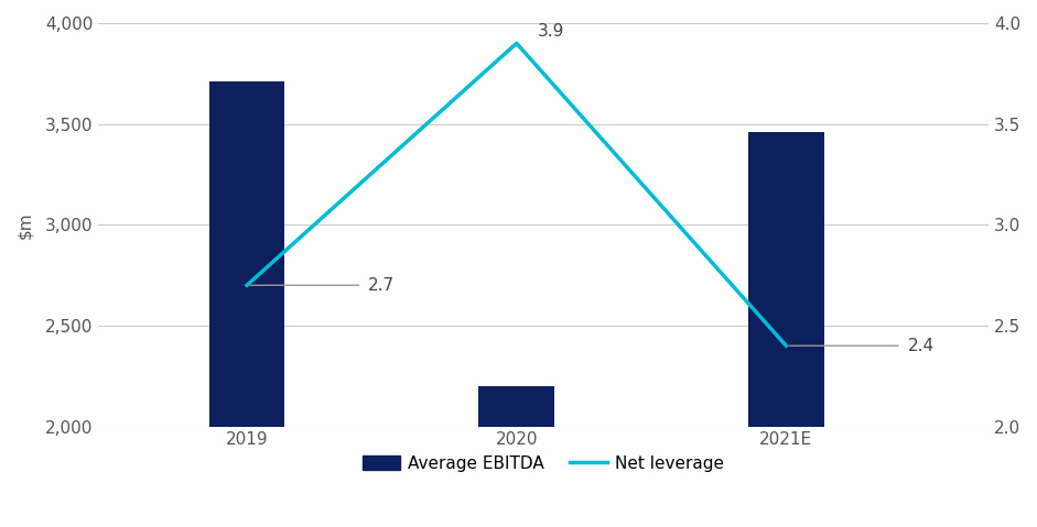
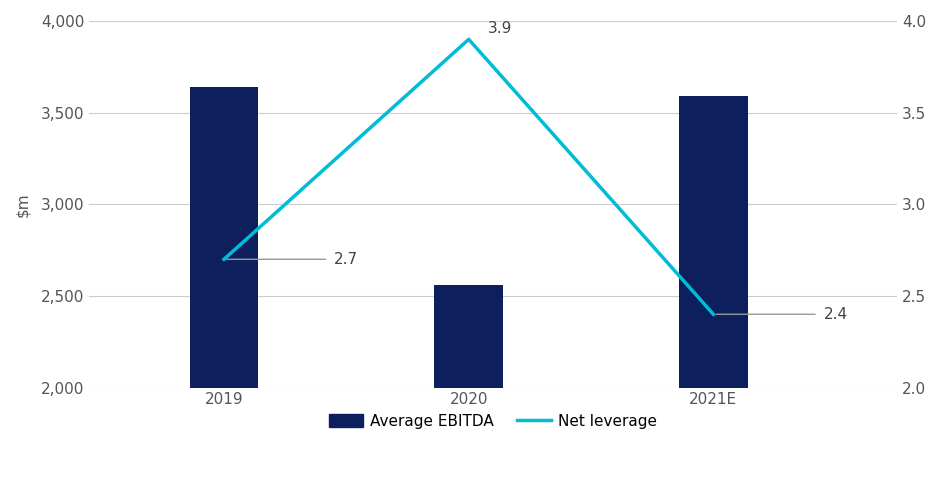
Average EBITDA/2019: 3,710 -> 3,640
Average EBITDA/2020: 2,200 -> 2,560
Average EBITDA/2021E: 3,460 -> 3,590
